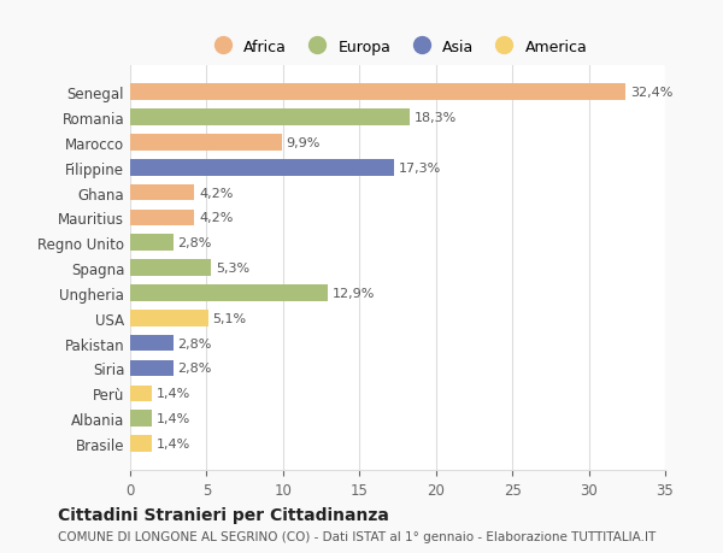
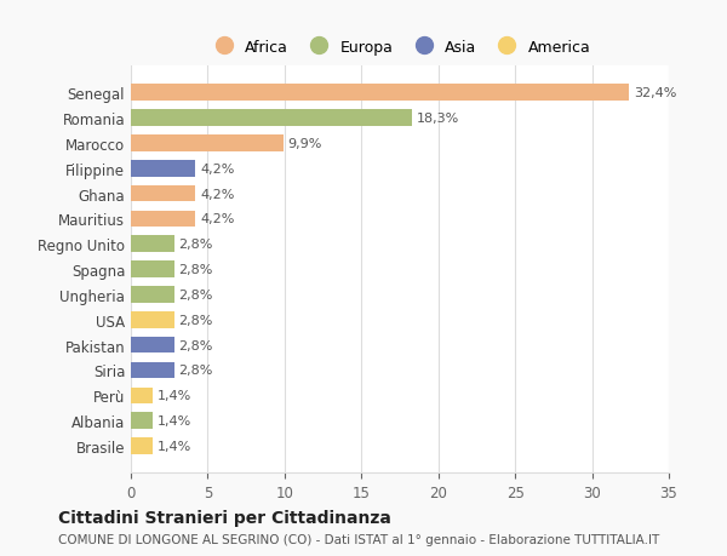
Filippine: 17,3% -> 4,2%
Spagna: 5,3% -> 2,8%
Ungheria: 12,9% -> 2,8%
USA: 5,1% -> 2,8%
